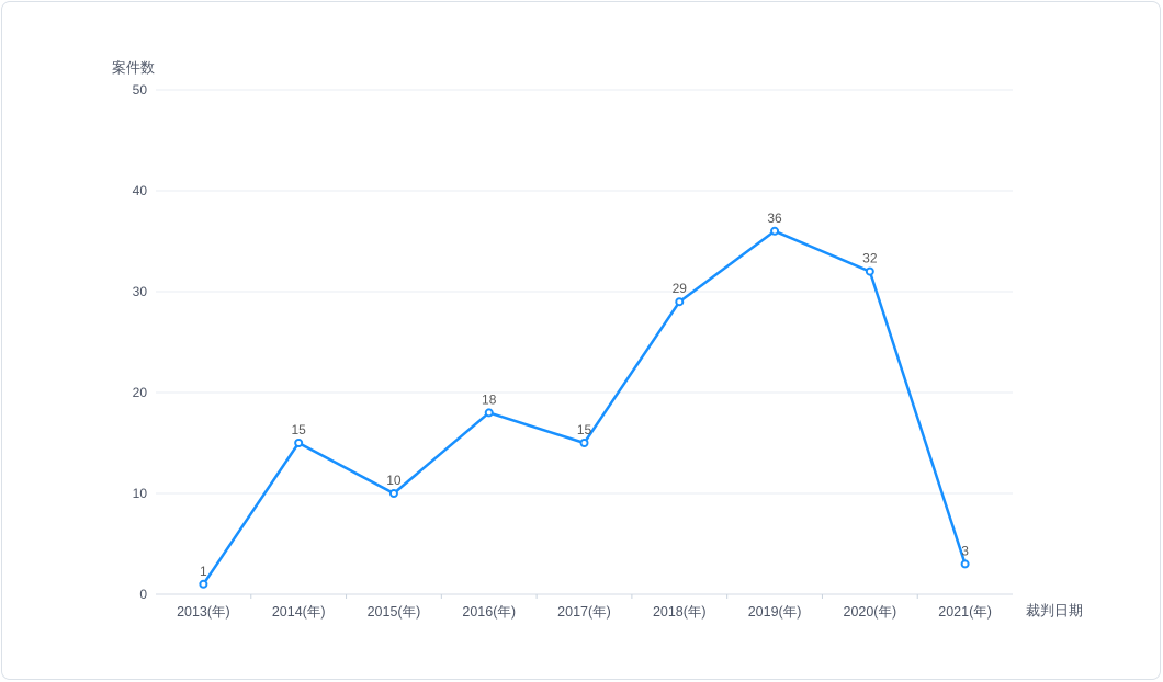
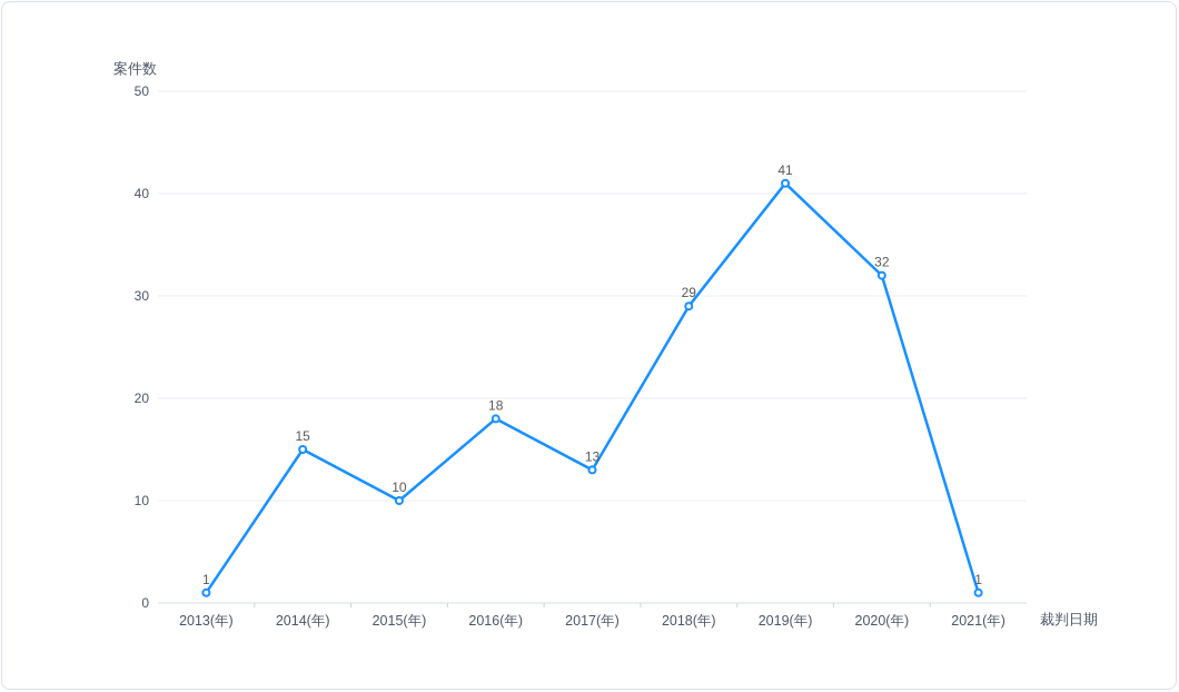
2017(年): 15 -> 13
2019(年): 36 -> 41
2021(年): 3 -> 1
